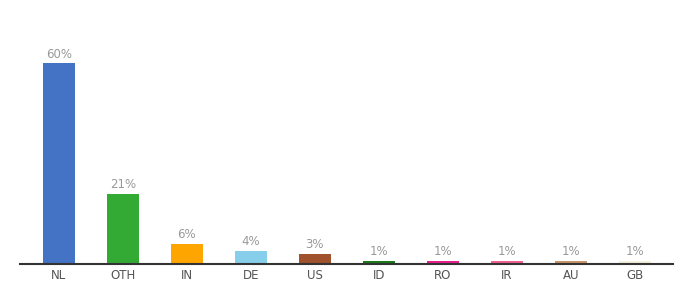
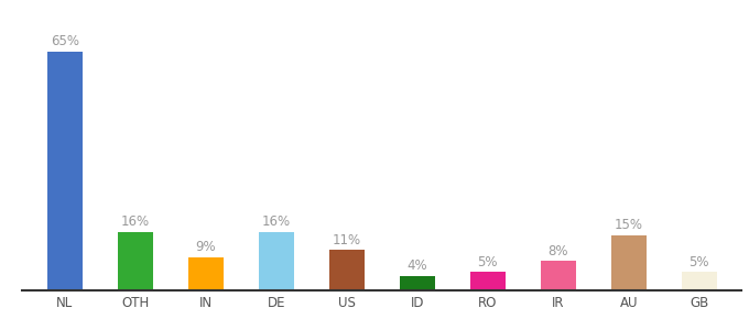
NL: 60% -> 65%
OTH: 21% -> 16%
IN: 6% -> 9%
DE: 4% -> 16%
US: 3% -> 11%
ID: 1% -> 4%
RO: 1% -> 5%
IR: 1% -> 8%
AU: 1% -> 15%
GB: 1% -> 5%
